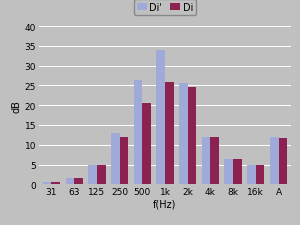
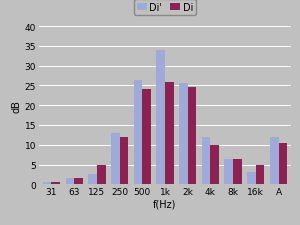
Di'/125: 5.0 -> 2.5
Di/500: 20.5 -> 24.0
Di/4k: 12.0 -> 10.0
Di'/16k: 5.0 -> 3.0
Di/A: 11.8 -> 10.5
